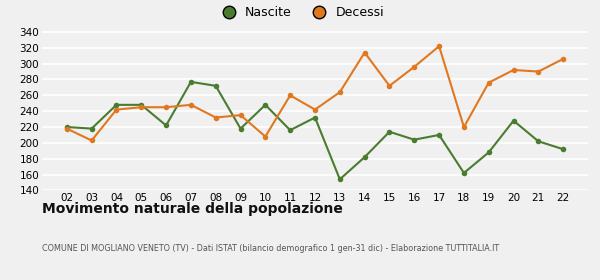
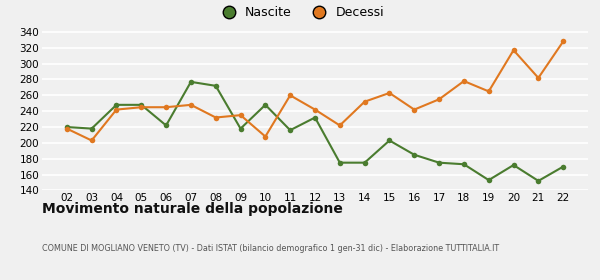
Nascite/13: 154 -> 175
Decessi/13: 264 -> 222
Nascite/14: 182 -> 175
Decessi/14: 314 -> 252
Nascite/15: 214 -> 203
Decessi/15: 272 -> 263
Nascite/16: 204 -> 185
Decessi/16: 296 -> 242
Nascite/17: 210 -> 175
Decessi/17: 322 -> 255
Nascite/18: 162 -> 173
Decessi/18: 220 -> 278
Nascite/19: 188 -> 153
Decessi/19: 276 -> 265
Nascite/20: 228 -> 172
Decessi/20: 292 -> 317
Nascite/21: 202 -> 152
Decessi/21: 290 -> 282
Nascite/22: 192 -> 170
Decessi/22: 306 -> 328
